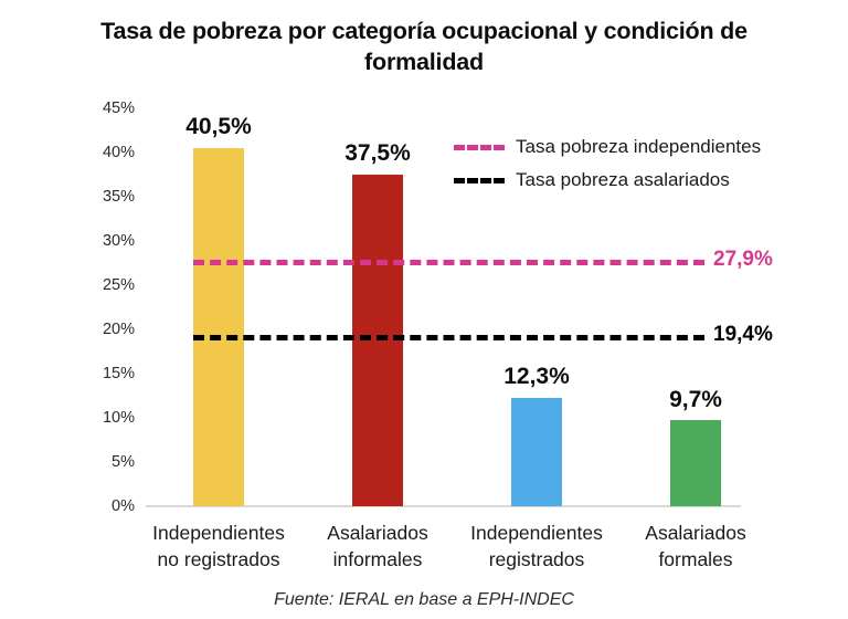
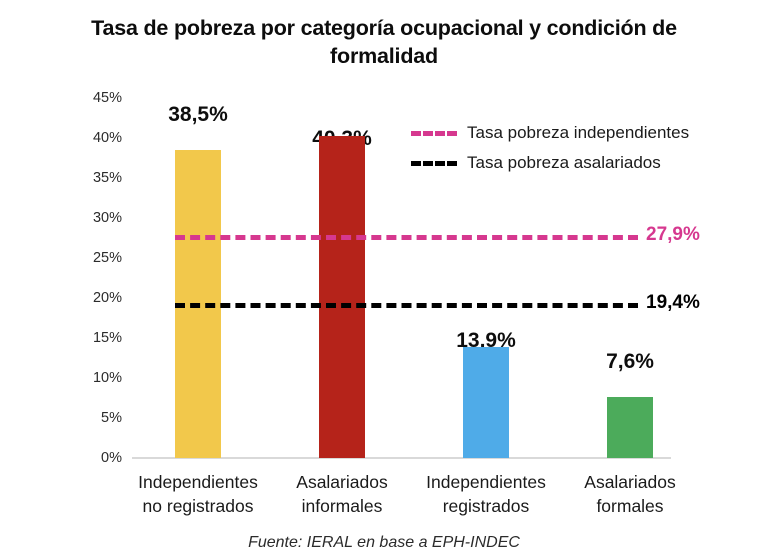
Independientes no registrados: 40,5% -> 38,5%
Asalariados informales: 37,5% -> 40,3%
Independientes registrados: 12,3% -> 13,9%
Asalariados formales: 9,7% -> 7,6%
